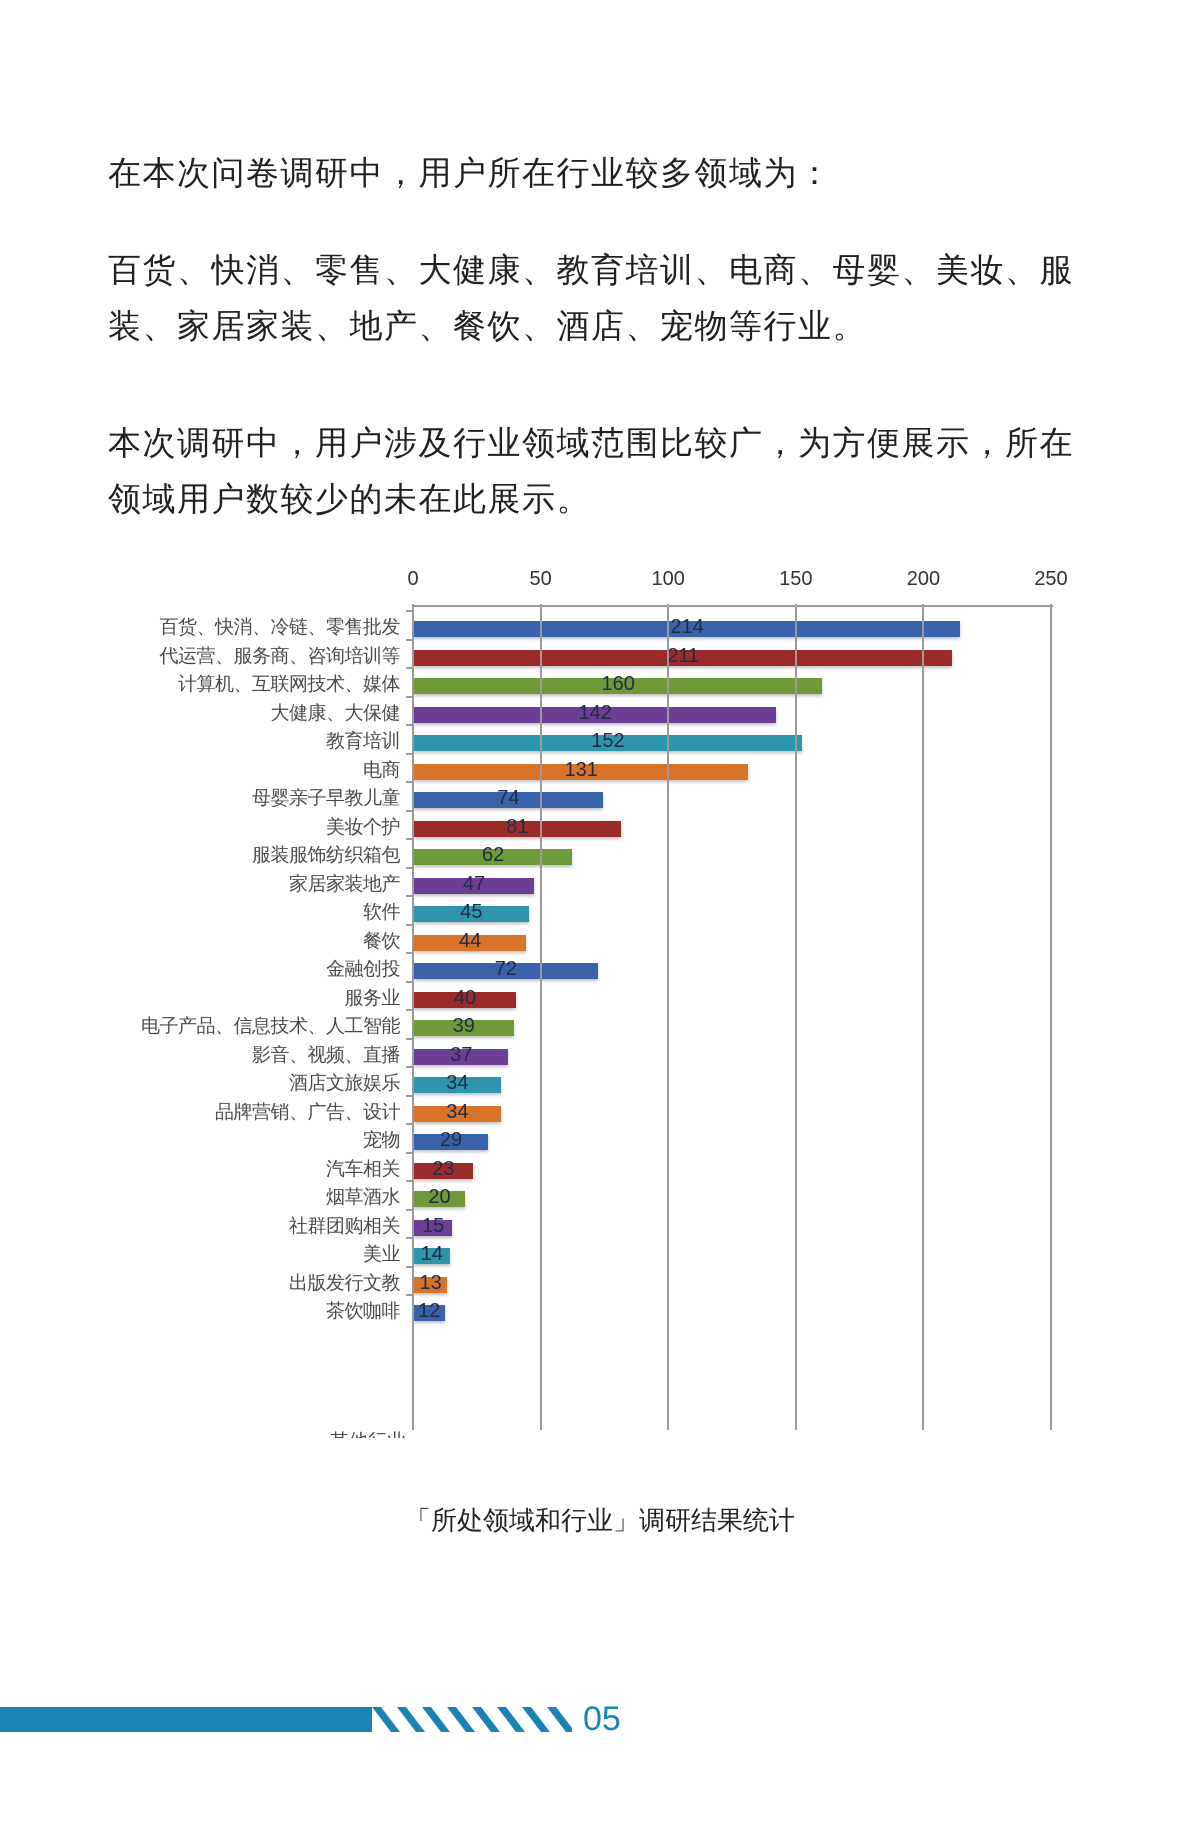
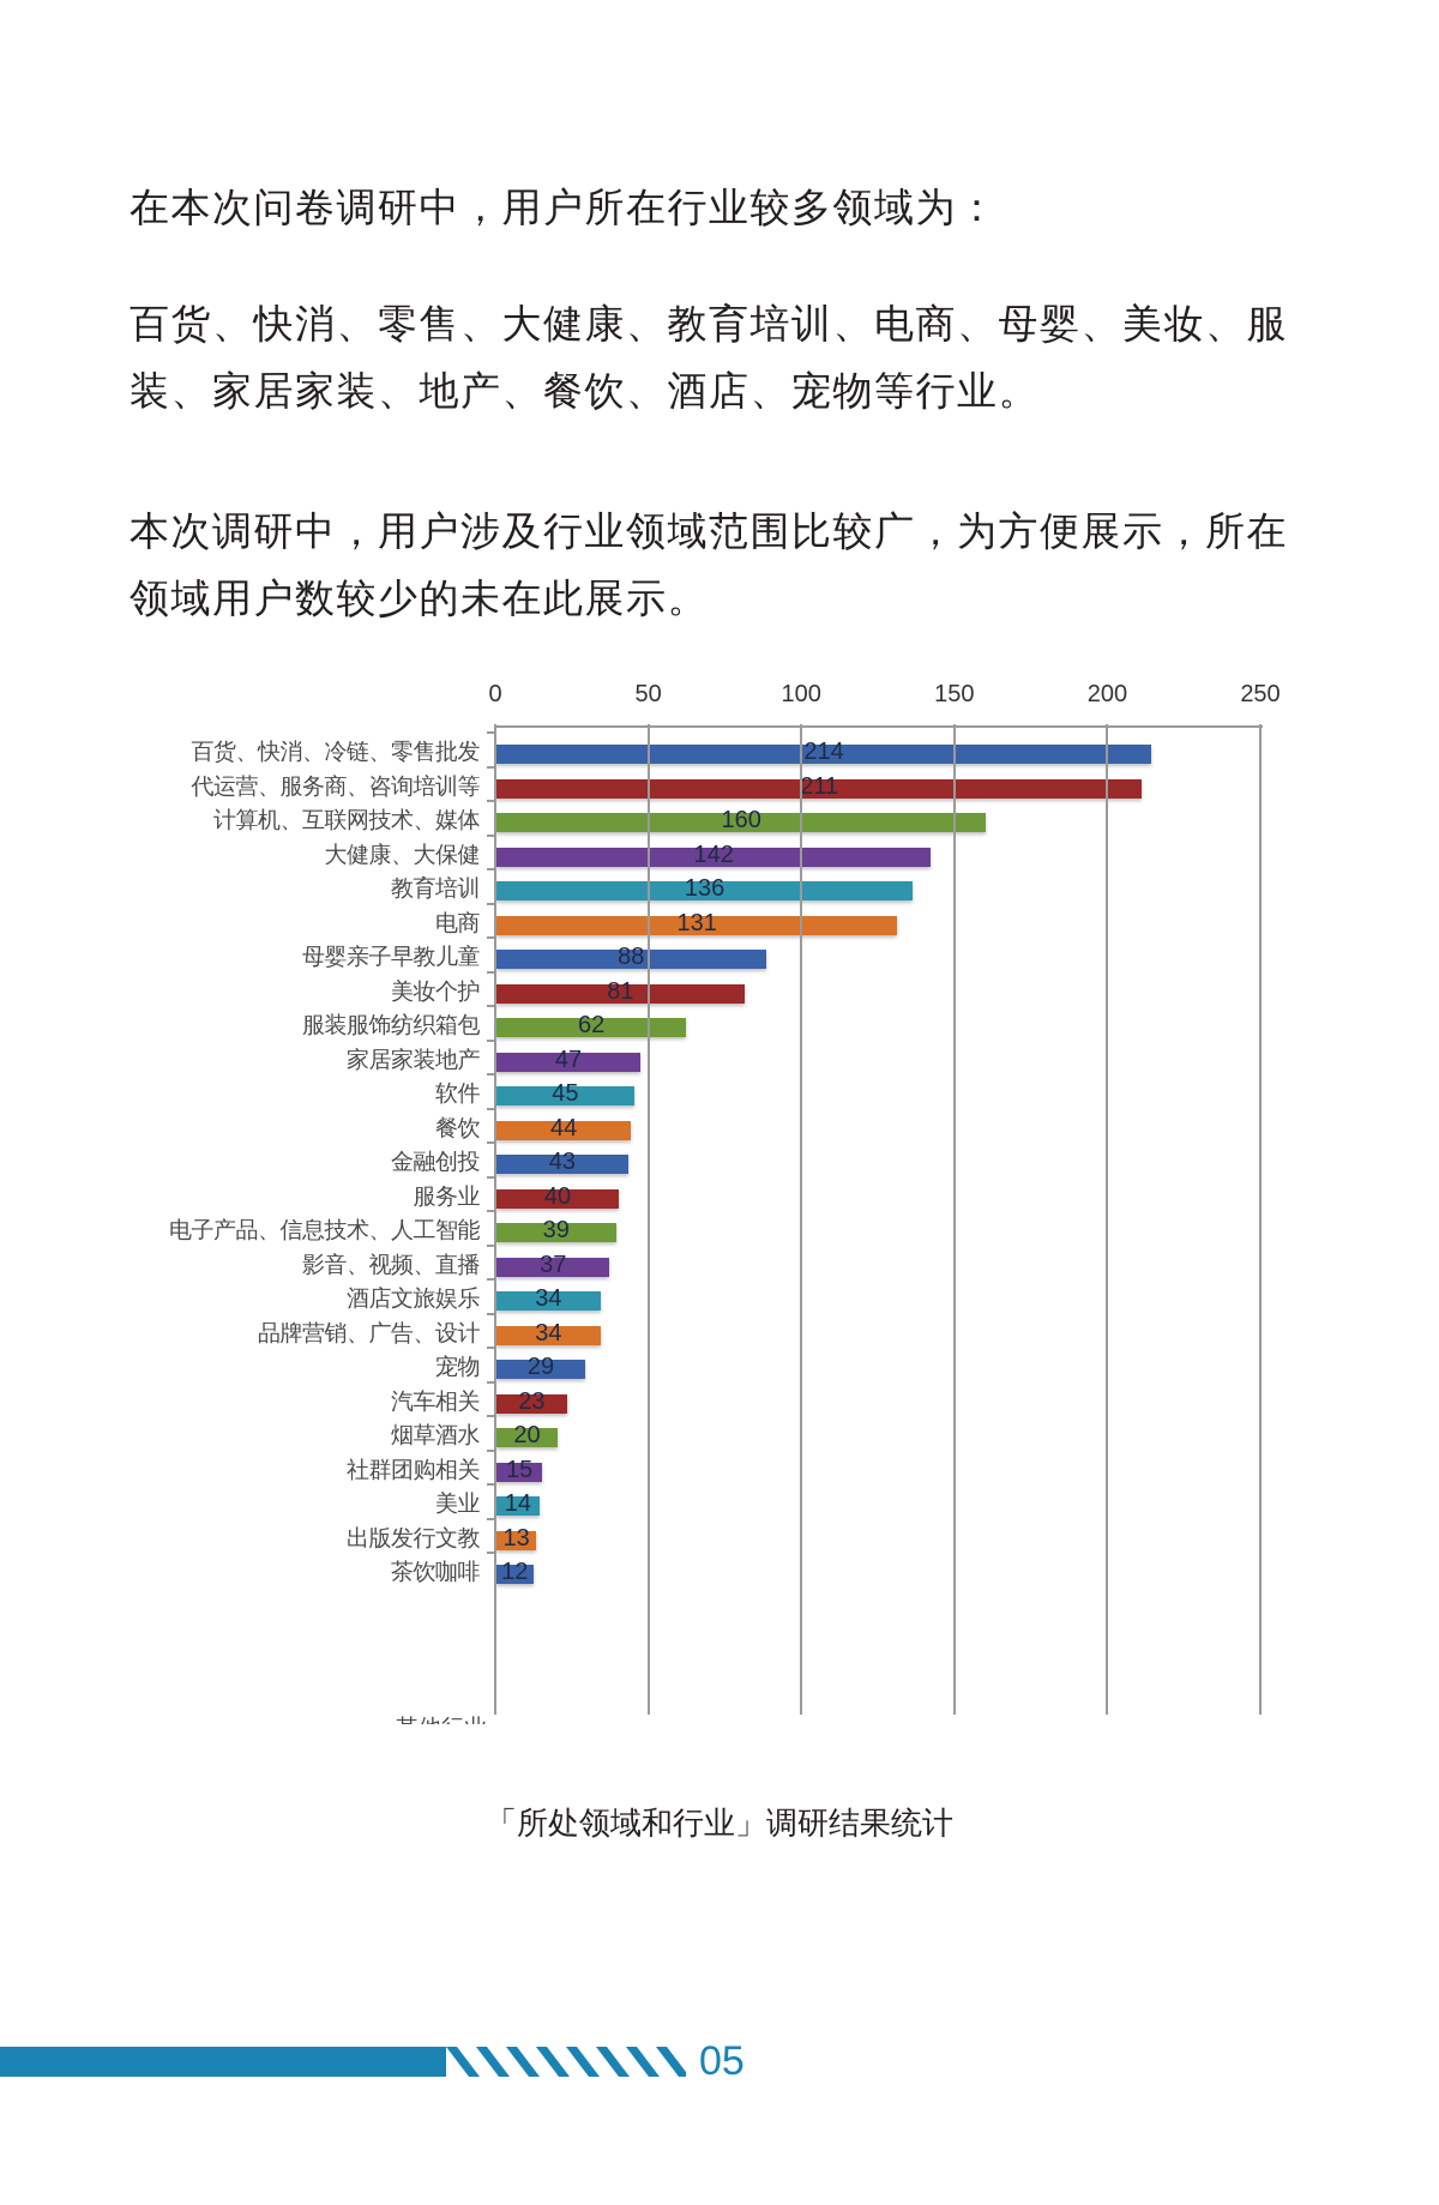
教育培训: 152 -> 136
母婴亲子早教儿童: 74 -> 88
金融创投: 72 -> 43
